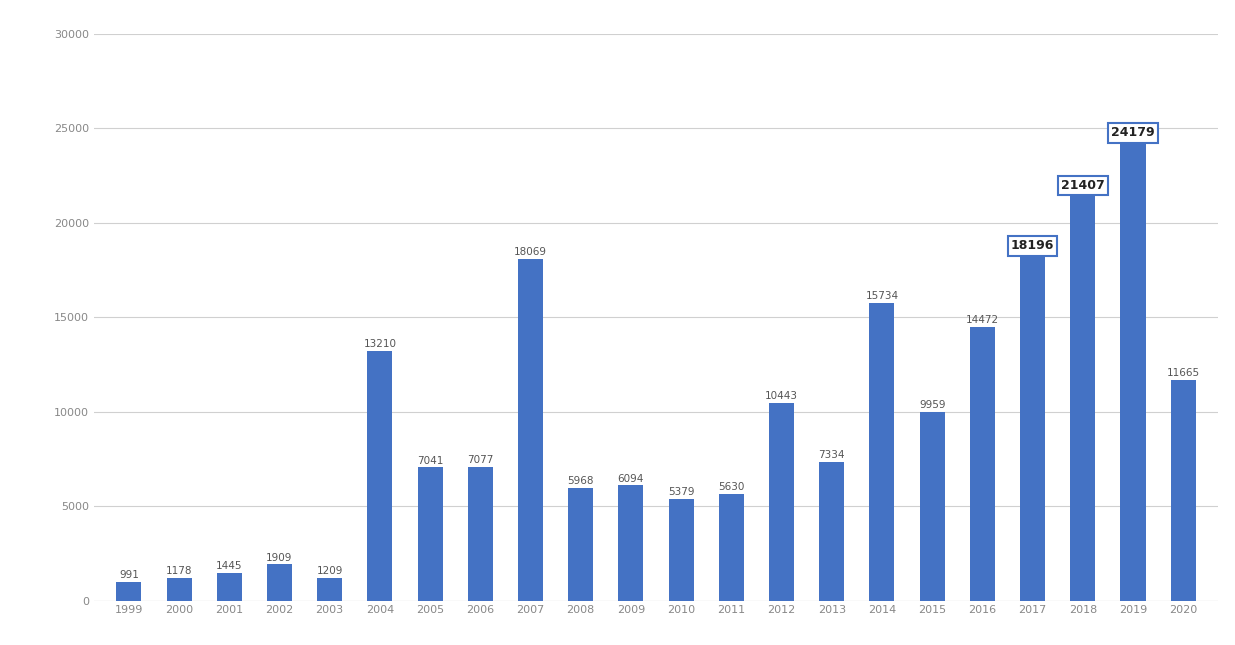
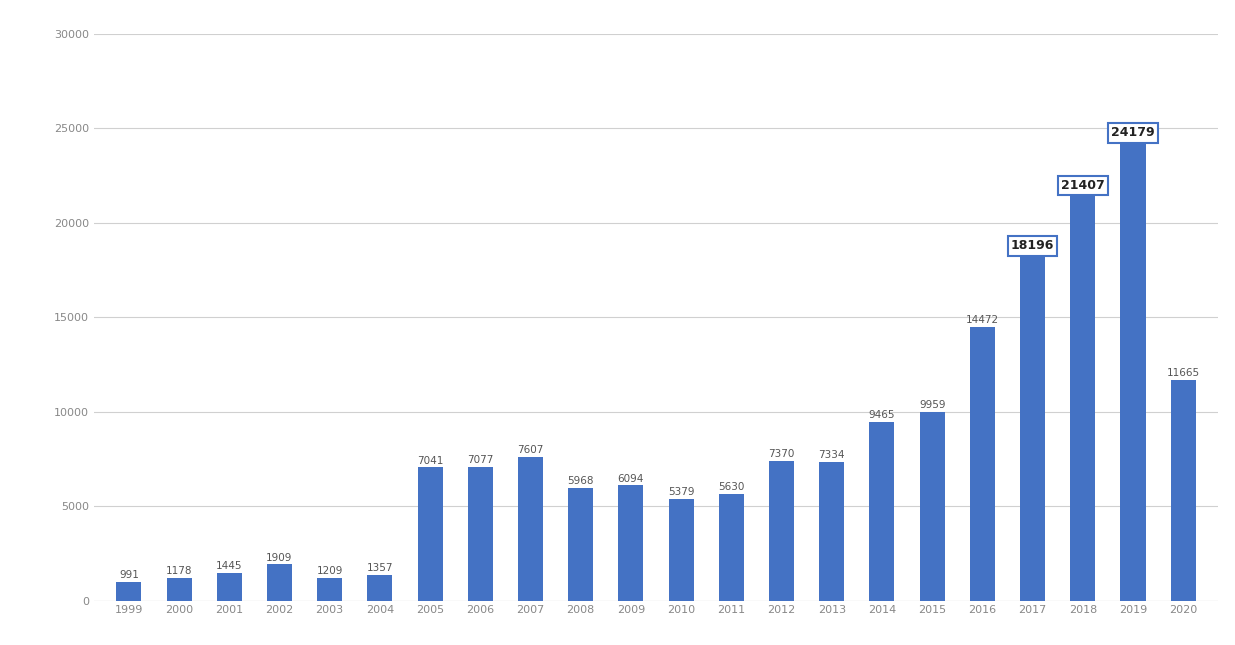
2004: 13210 -> 1357
2007: 18069 -> 7607
2012: 10443 -> 7370
2014: 15734 -> 9465
